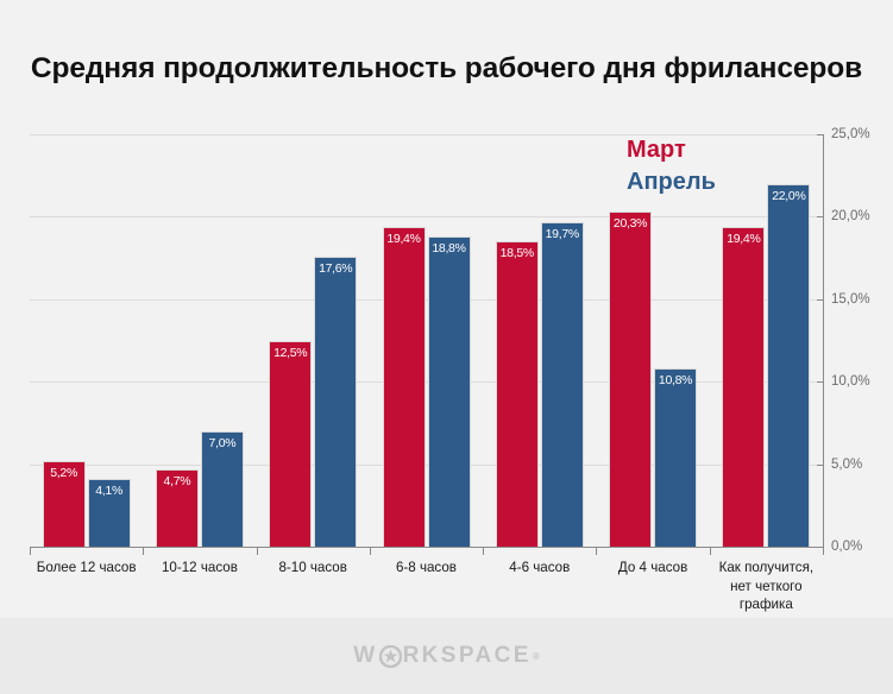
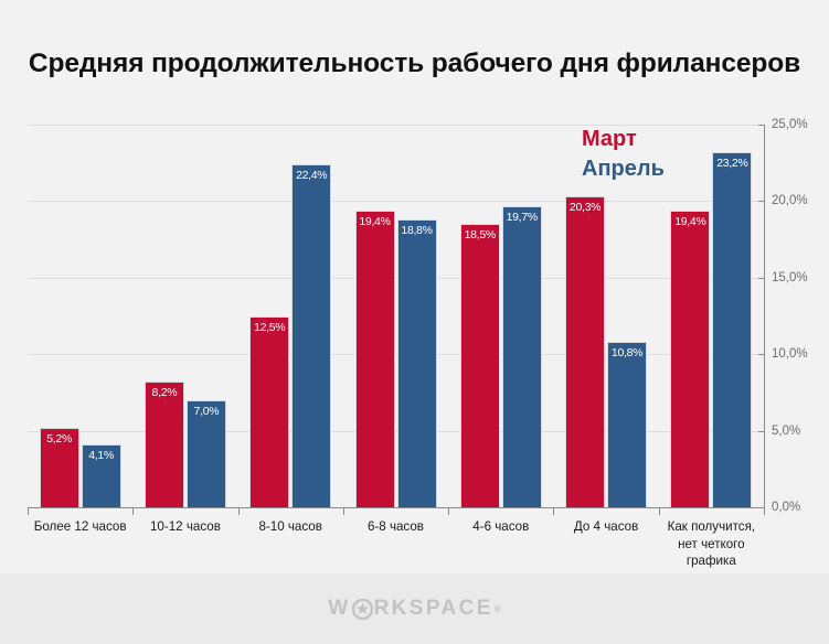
Март/10-12 часов: 4,7% -> 8,2%
Апрель/8-10 часов: 17,6% -> 22,4%
Апрель/Как получится, нет четкого графика: 22,0% -> 23,2%
